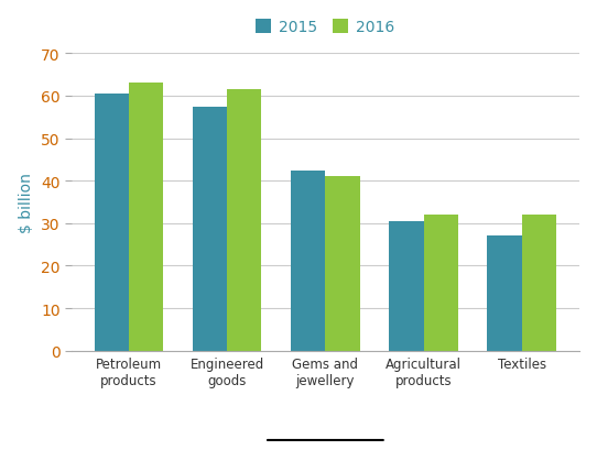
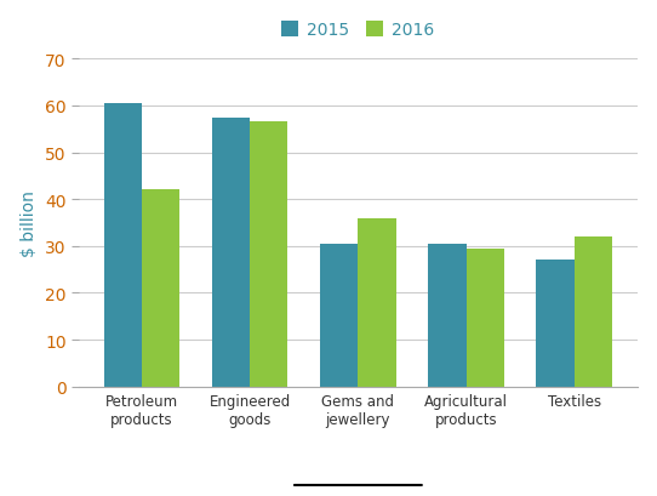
2016/Petroleum products: 63.0 -> 42.0
2016/Engineered goods: 61.5 -> 56.5
2015/Gems and jewellery: 42.5 -> 30.5
2016/Gems and jewellery: 41.0 -> 36.0
2016/Agricultural products: 32.0 -> 29.5
